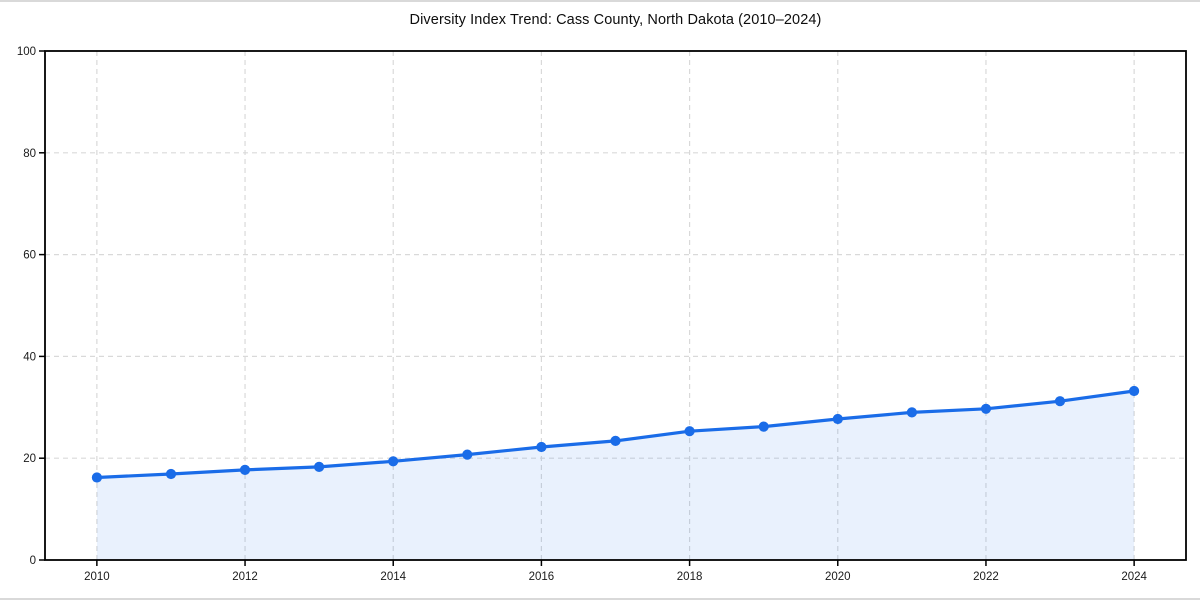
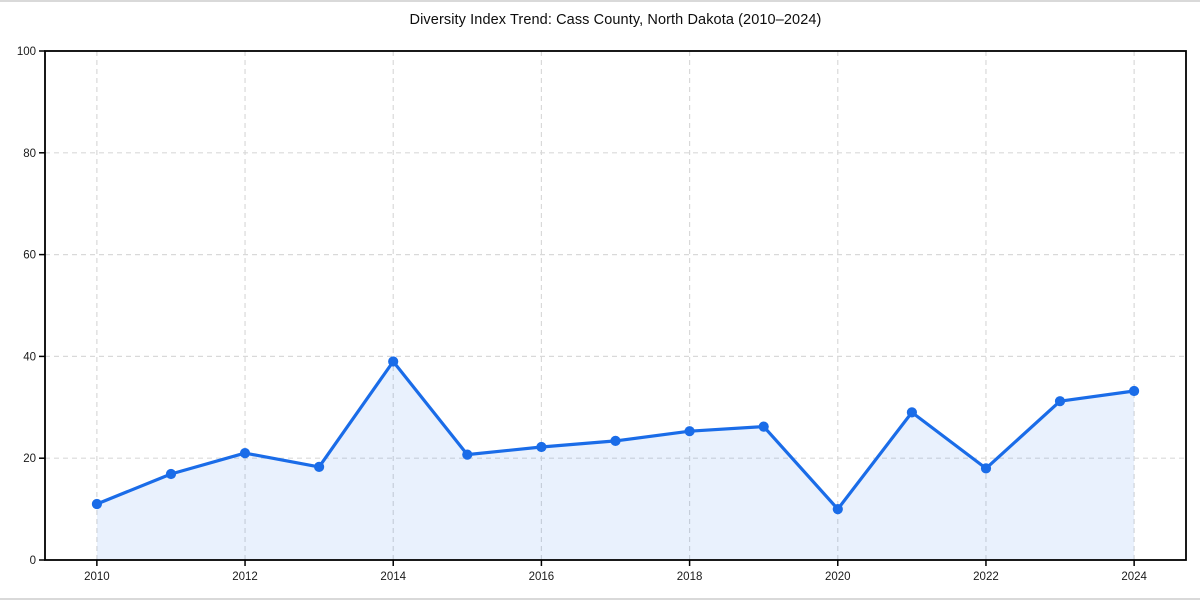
2010: 16 -> 11
2012: 18 -> 21
2014: 19 -> 39
2020: 28 -> 10
2022: 30 -> 18
